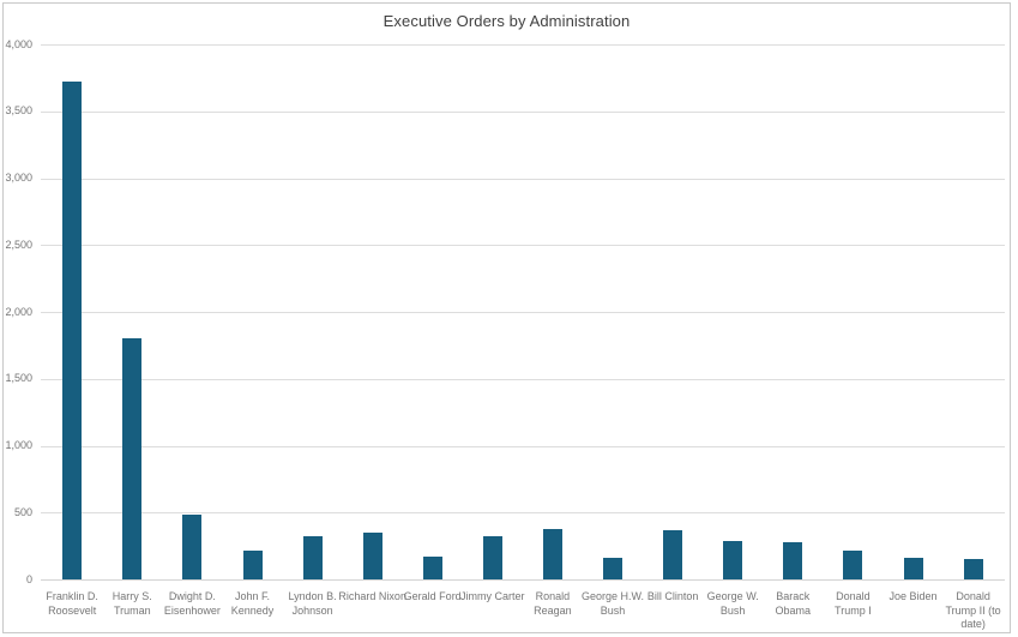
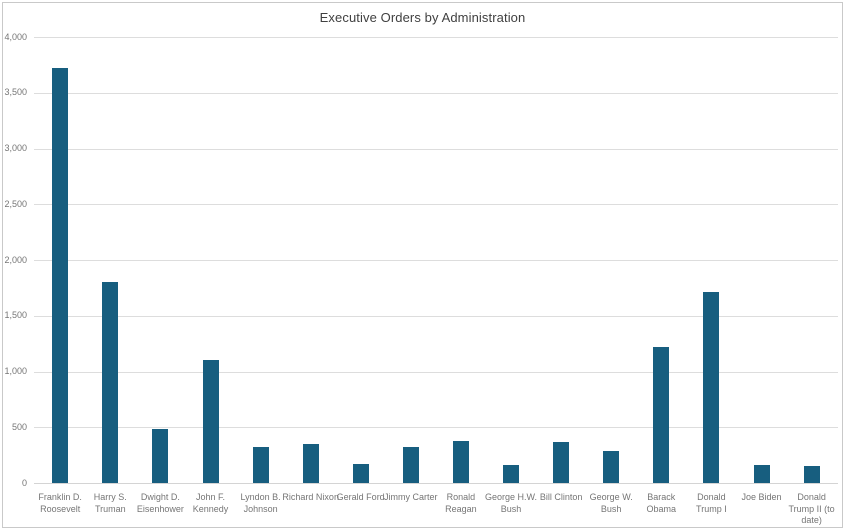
John F. Kennedy: 210 -> 1100
Barack Obama: 280 -> 1220
Donald Trump I: 220 -> 1710
